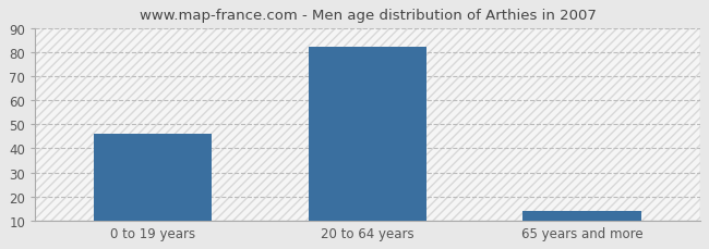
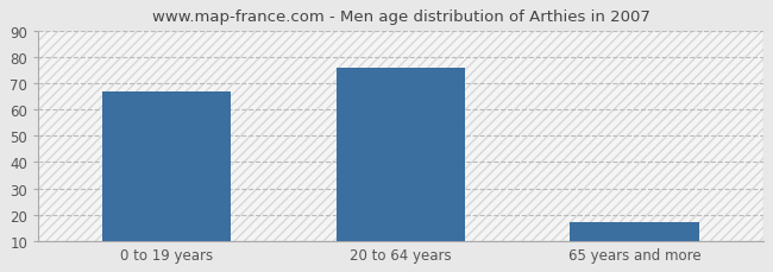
0 to 19 years: 46 -> 67
20 to 64 years: 82 -> 76
65 years and more: 14 -> 17
